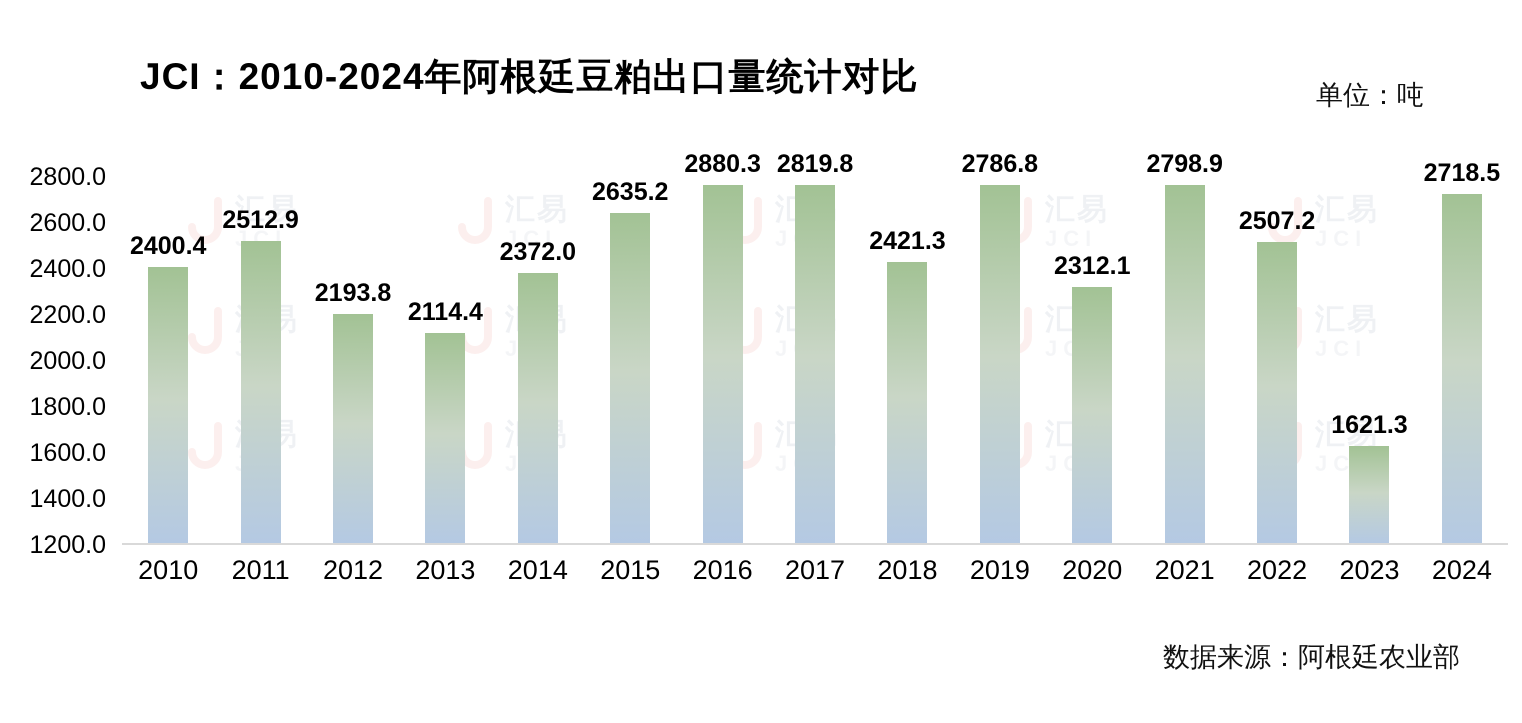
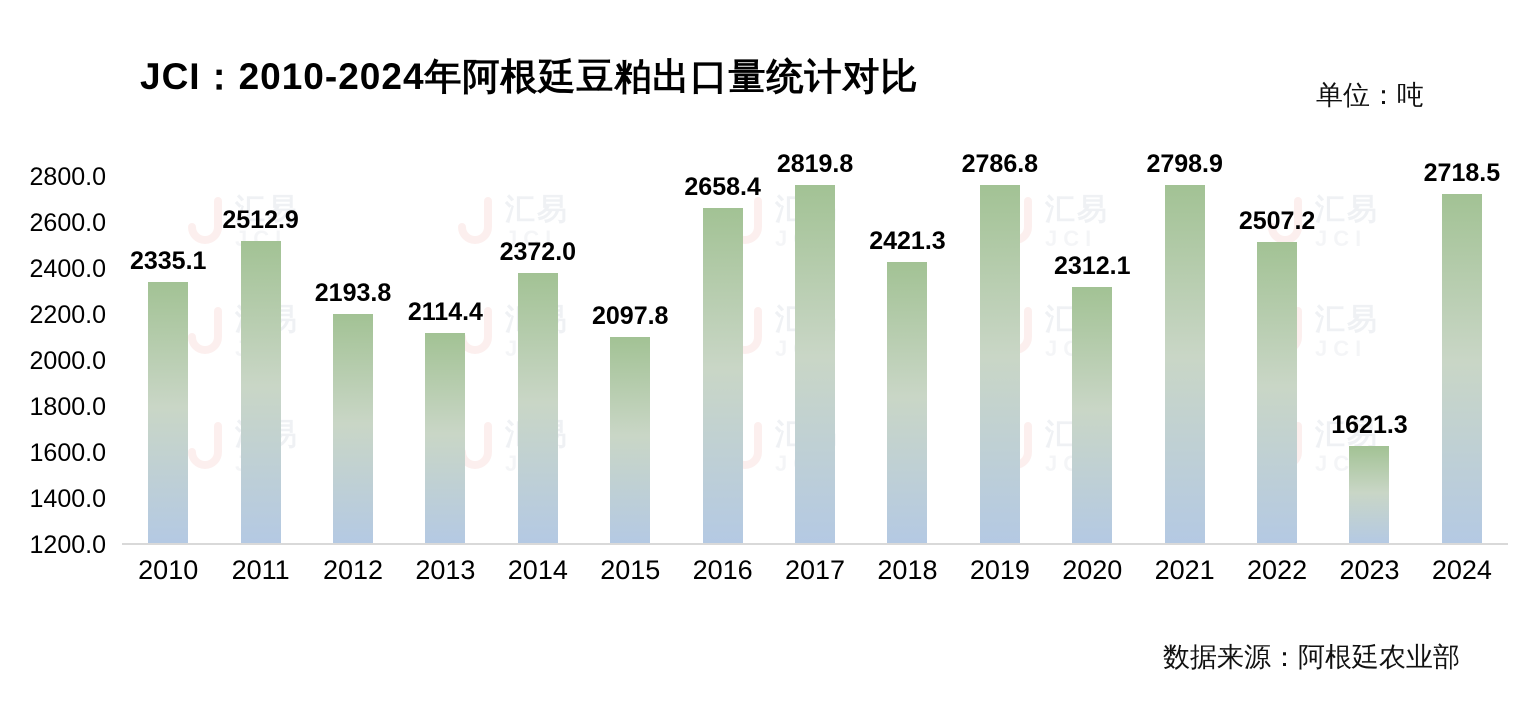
2010: 2400.4 -> 2335.1
2015: 2635.2 -> 2097.8
2016: 2880.3 -> 2658.4
